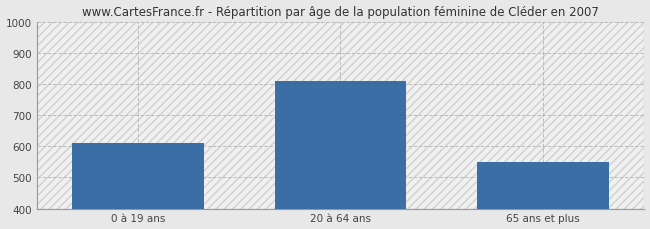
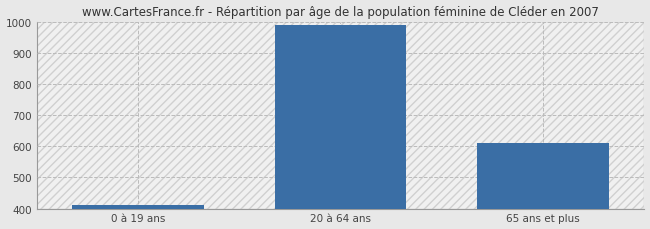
0 à 19 ans: 610 -> 410
20 à 64 ans: 810 -> 990
65 ans et plus: 550 -> 610
